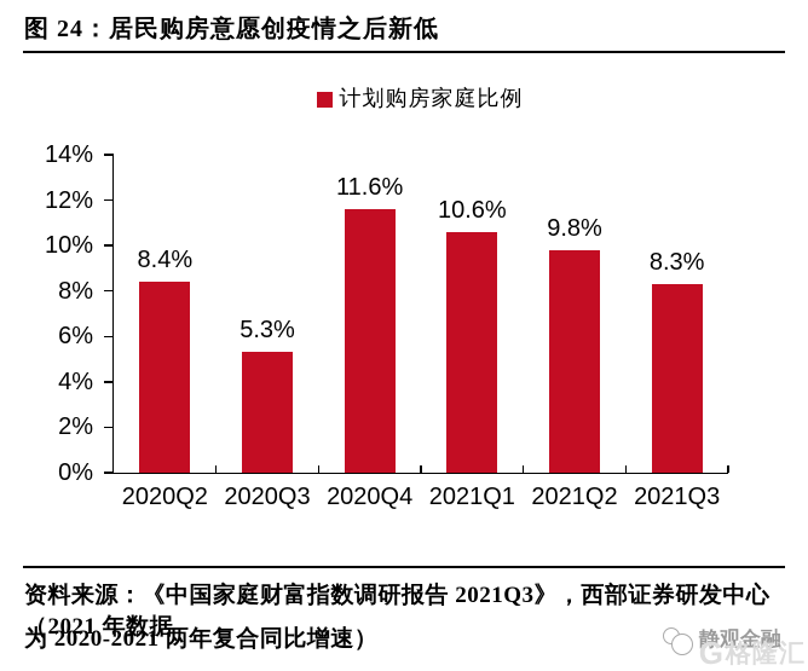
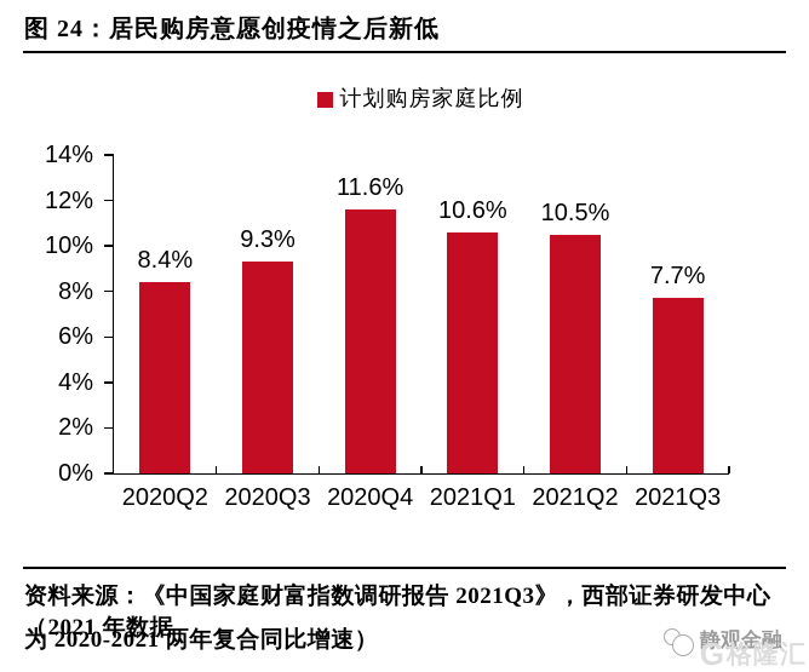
2020Q3: 5.3% -> 9.3%
2021Q2: 9.8% -> 10.5%
2021Q3: 8.3% -> 7.7%
